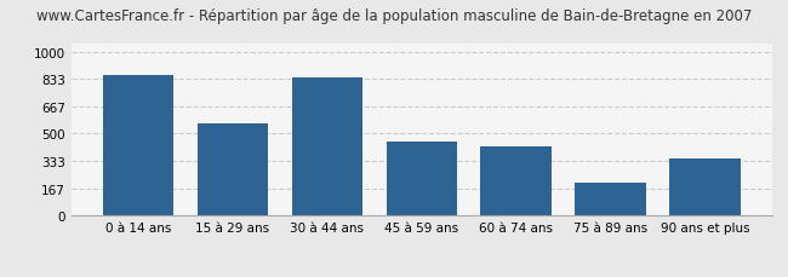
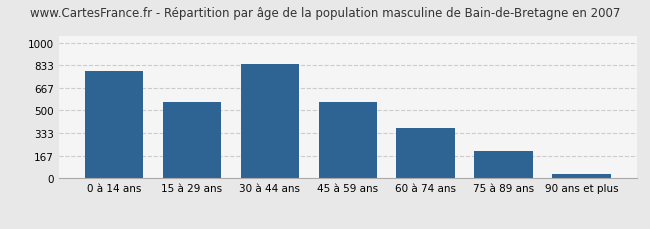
0 à 14 ans: 860 -> 790
45 à 59 ans: 450 -> 560
60 à 74 ans: 420 -> 370
90 ans et plus: 350 -> 30
